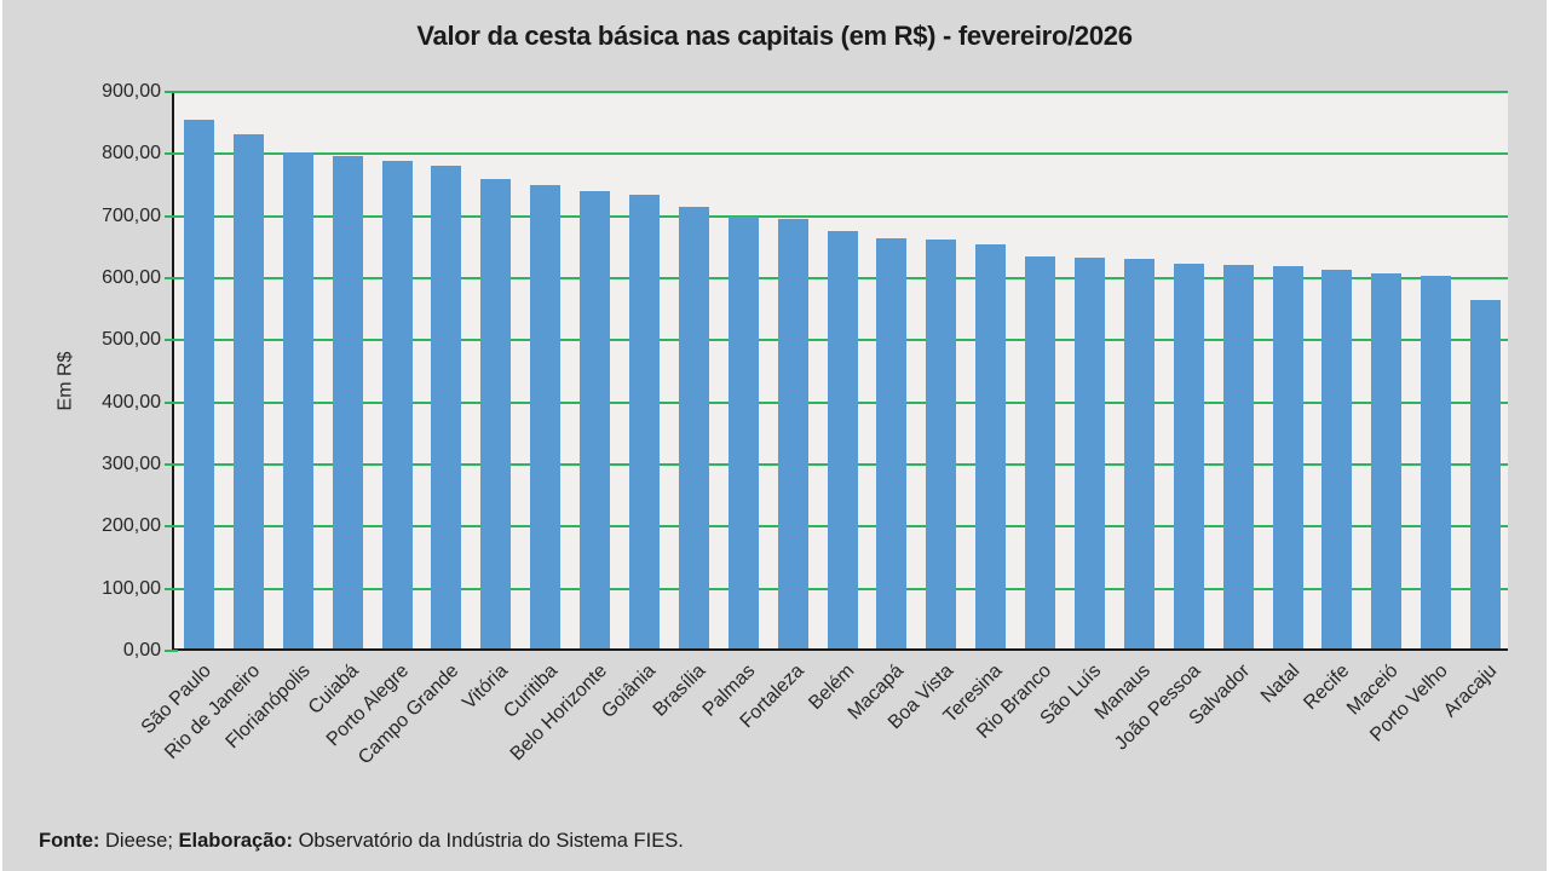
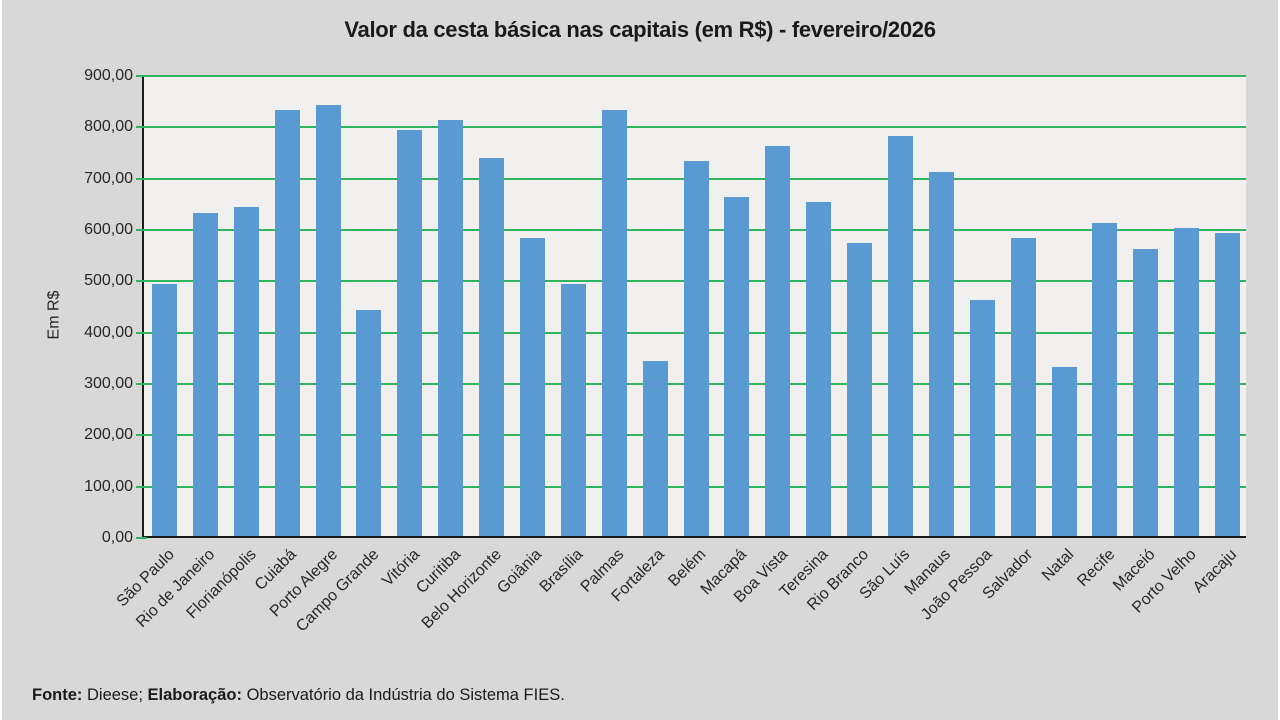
São Paulo: 850 -> 490
Rio de Janeiro: 830 -> 630
Florianópolis: 800 -> 640
Cuiabá: 790 -> 830
Porto Alegre: 790 -> 840
Campo Grande: 780 -> 440
Vitória: 760 -> 790
Curitiba: 750 -> 810
Goiânia: 730 -> 580
Brasília: 710 -> 490
Palmas: 700 -> 830
Fortaleza: 690 -> 340
Belém: 670 -> 730
Boa Vista: 660 -> 760
Rio Branco: 630 -> 570
São Luís: 630 -> 780
Manaus: 630 -> 710
João Pessoa: 620 -> 460
Salvador: 620 -> 580
Natal: 620 -> 330
Maceió: 600 -> 560
Aracaju: 560 -> 590
